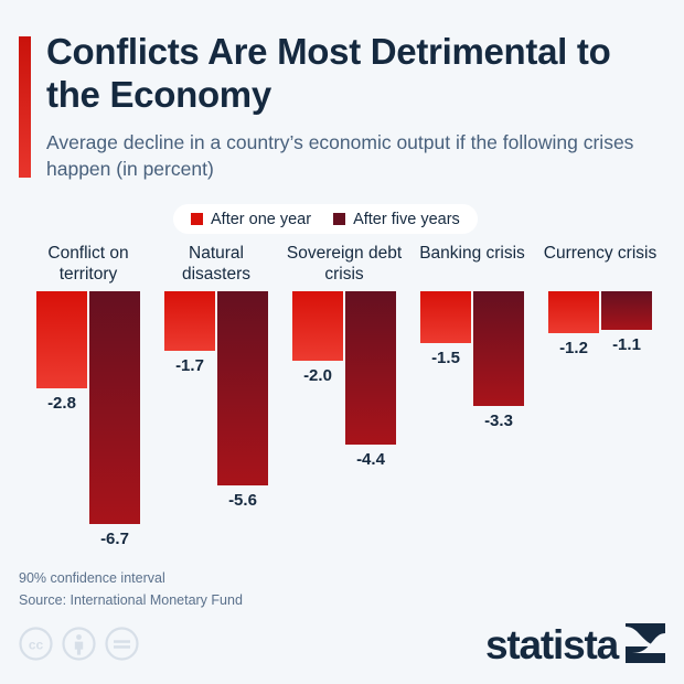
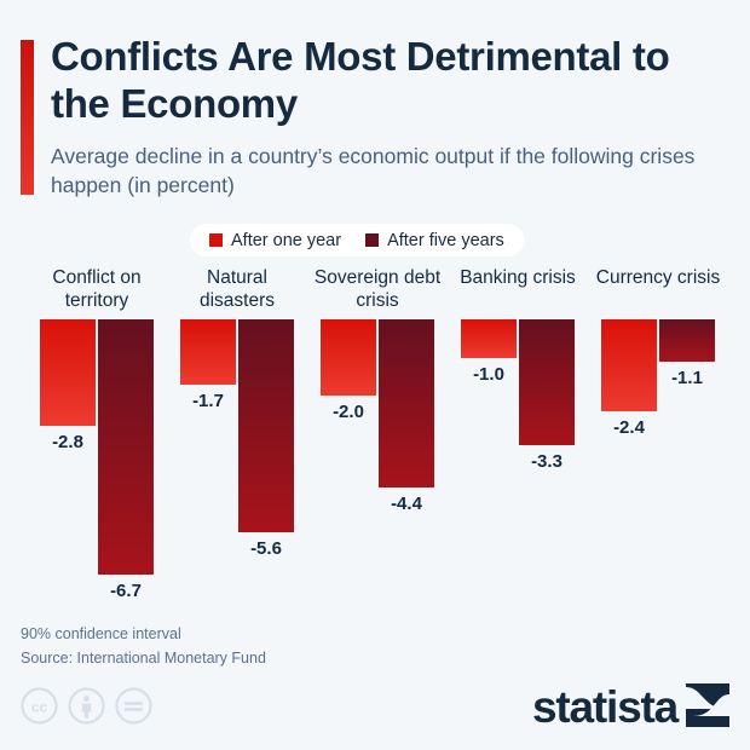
After one year/Banking crisis: -1.5 -> -1.0
After one year/Currency crisis: -1.2 -> -2.4
